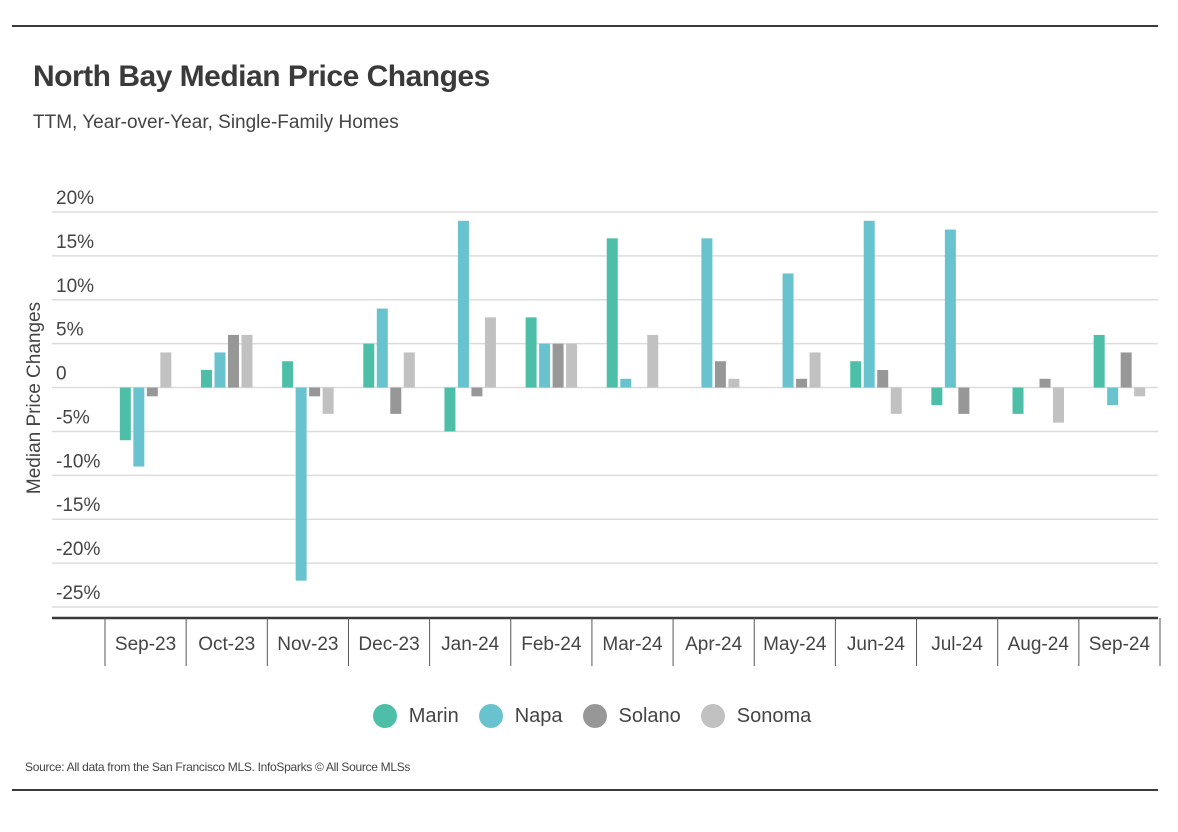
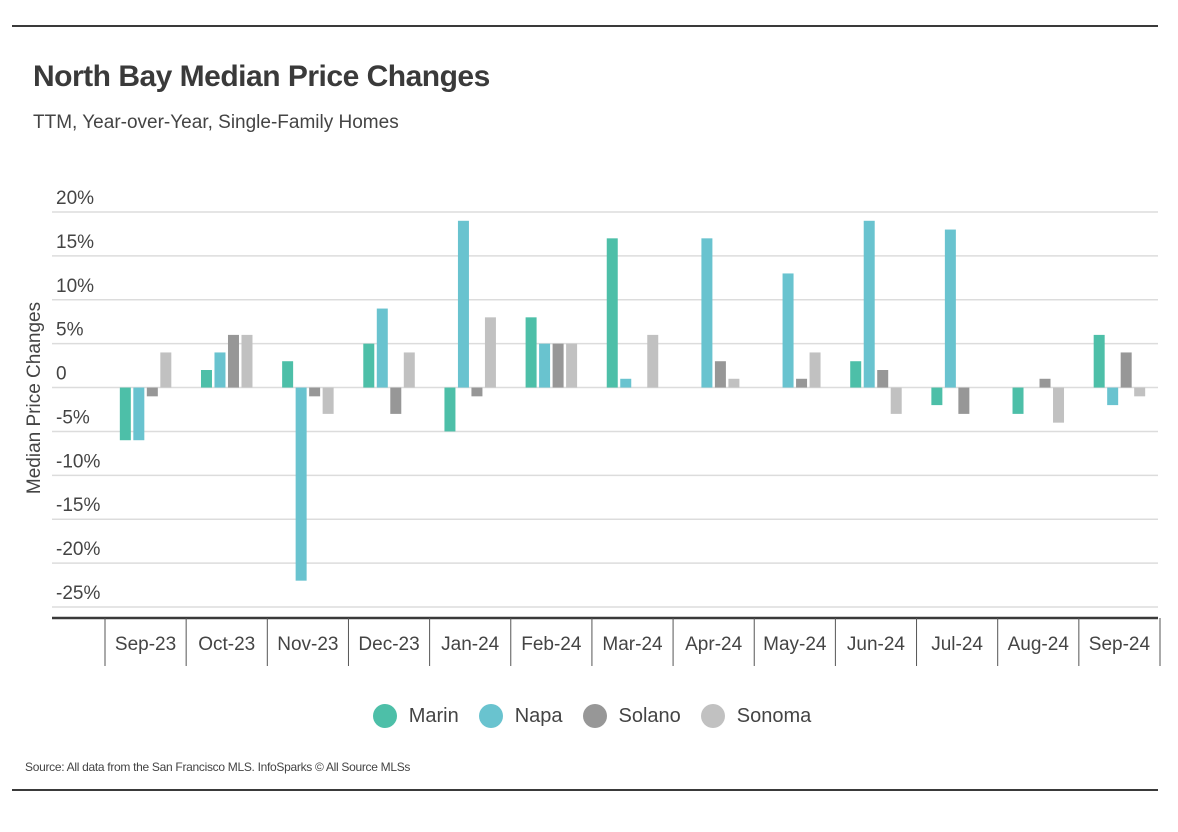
Napa/Sep-23: -9% -> -6%
